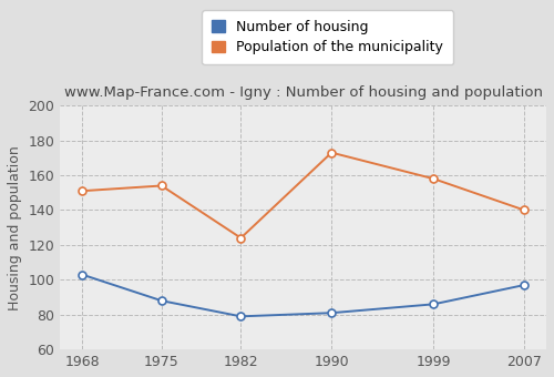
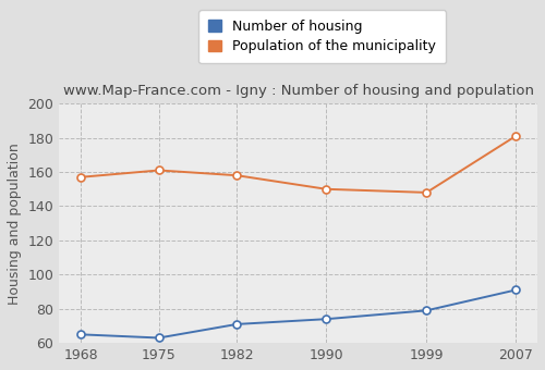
Number of housing/1968: 103 -> 65
Population of the municipality/1968: 151 -> 157
Number of housing/1975: 88 -> 63
Population of the municipality/1975: 154 -> 161
Number of housing/1982: 79 -> 71
Population of the municipality/1982: 124 -> 158
Number of housing/1990: 81 -> 74
Population of the municipality/1990: 173 -> 150
Number of housing/1999: 86 -> 79
Population of the municipality/1999: 158 -> 148
Number of housing/2007: 97 -> 91
Population of the municipality/2007: 140 -> 181
